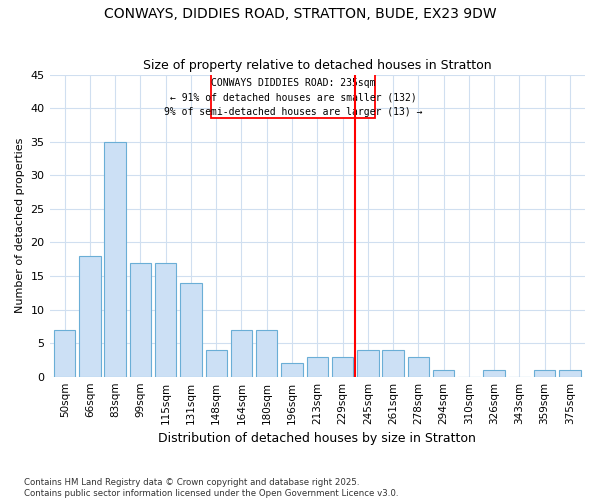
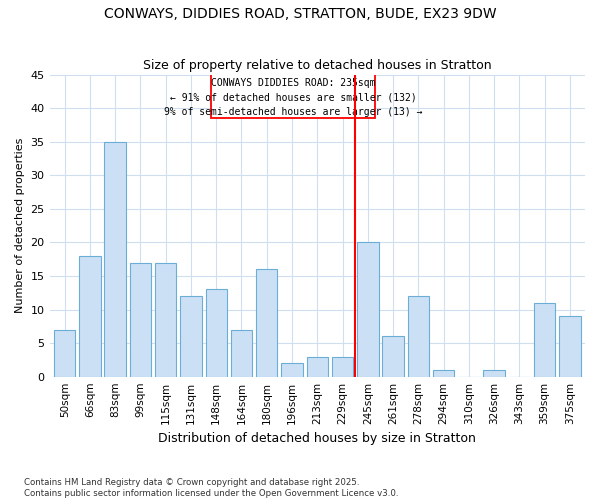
131sqm: 14 -> 12
148sqm: 4 -> 13
180sqm: 7 -> 16
245sqm: 4 -> 20
261sqm: 4 -> 6
278sqm: 3 -> 12
359sqm: 1 -> 11
375sqm: 1 -> 9
